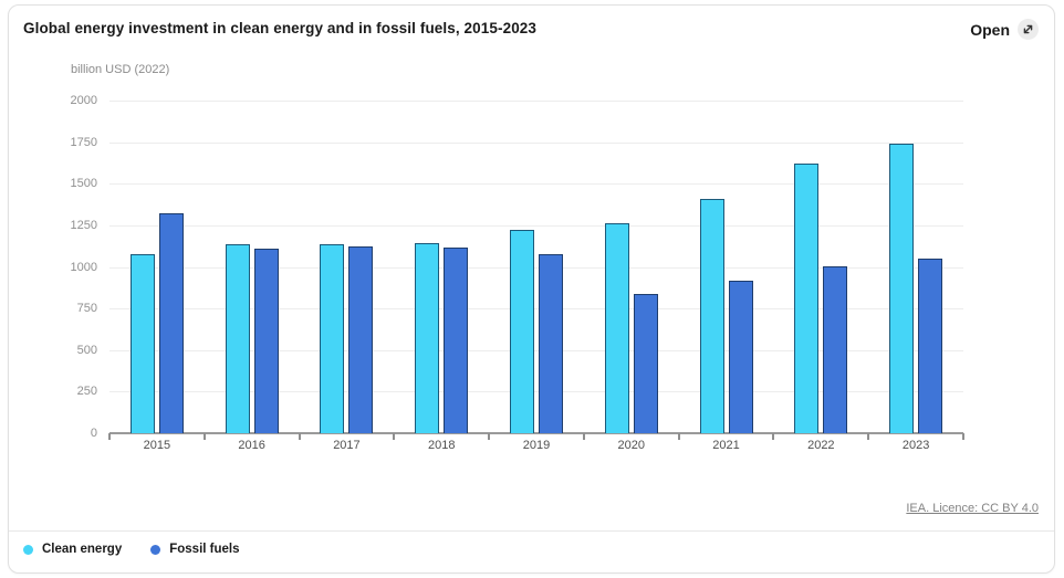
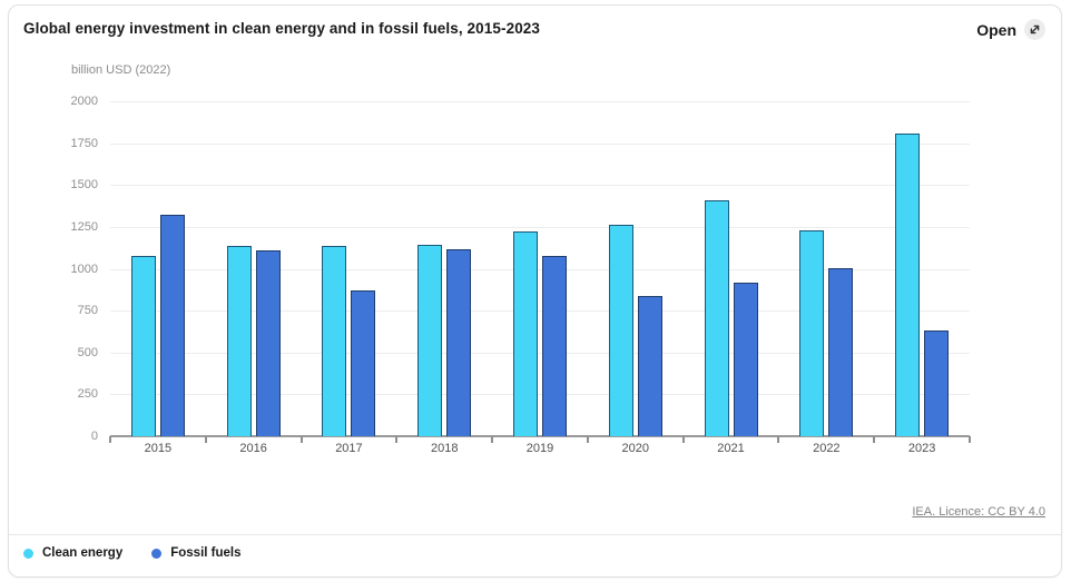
Fossil fuels/2017: 1120 -> 870
Clean energy/2022: 1620 -> 1230
Clean energy/2023: 1740 -> 1810
Fossil fuels/2023: 1050 -> 630
